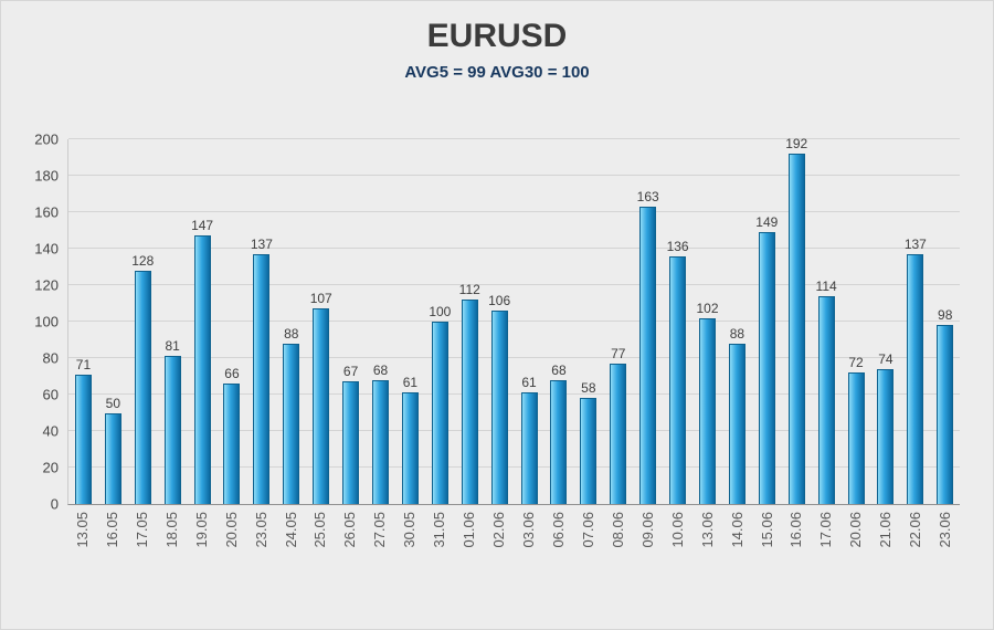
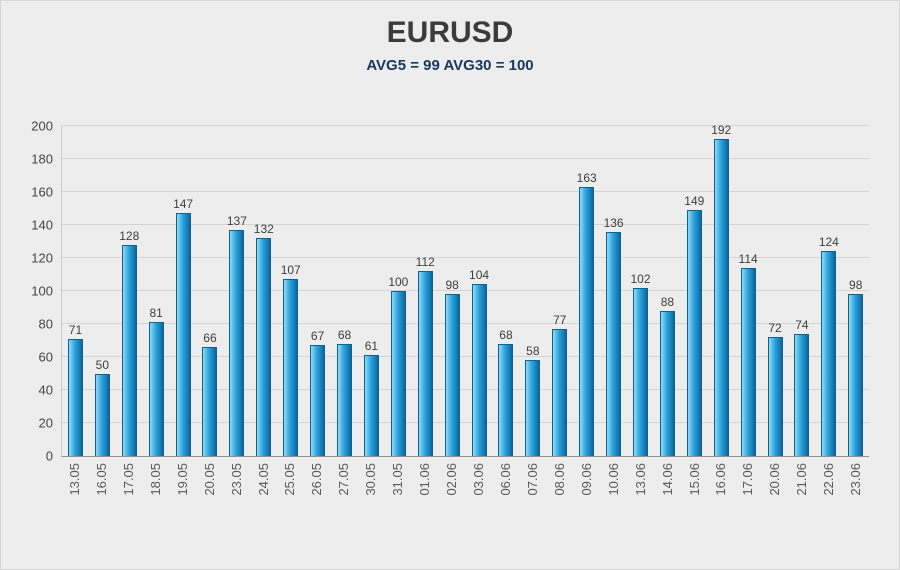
24.05: 88 -> 132
02.06: 106 -> 98
03.06: 61 -> 104
22.06: 137 -> 124
